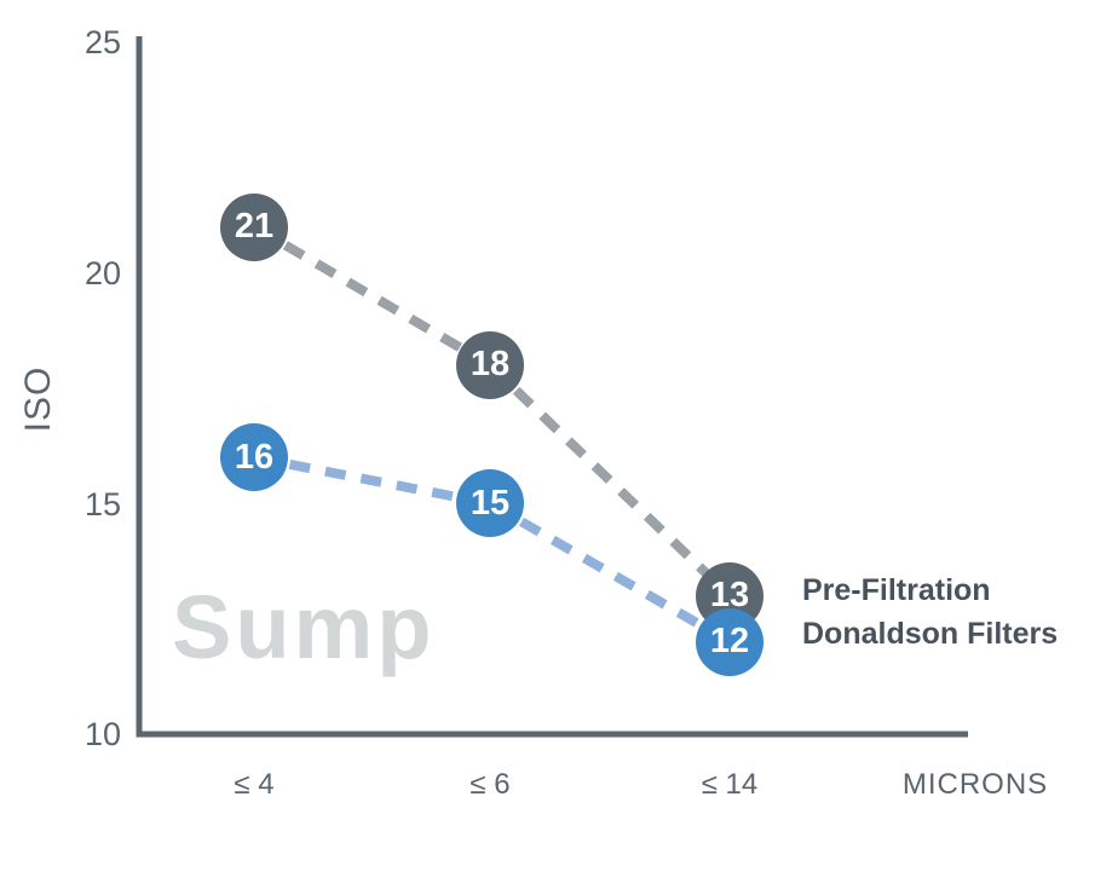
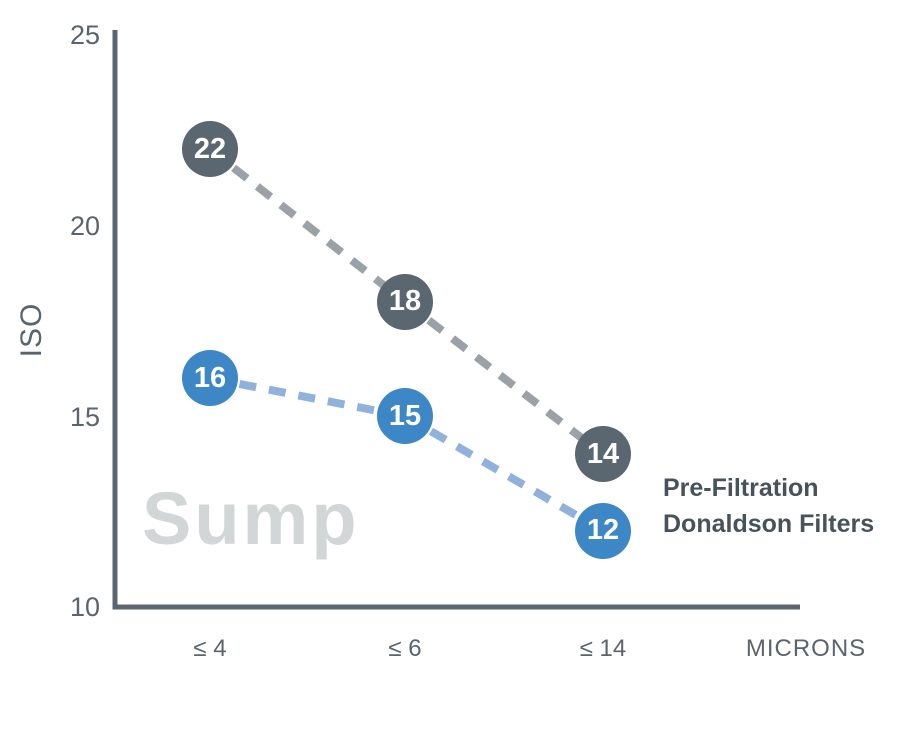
Pre-Filtration/≤ 4: 21 -> 22
Pre-Filtration/≤ 14: 13 -> 14
